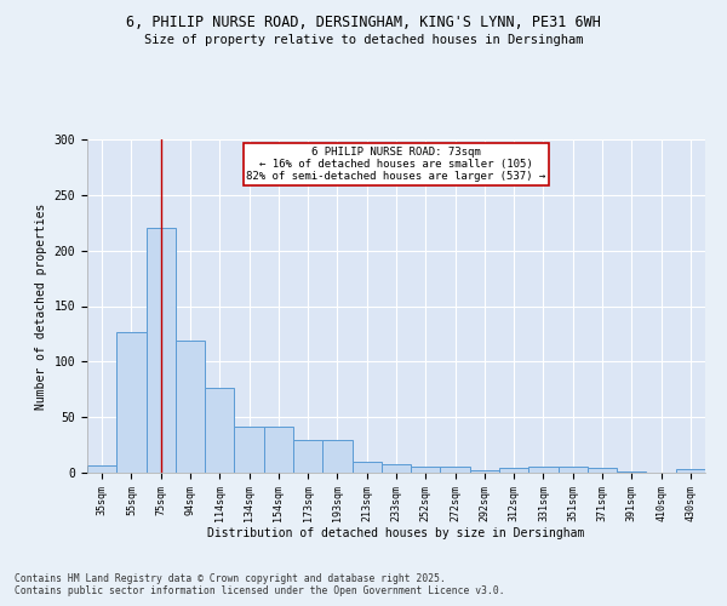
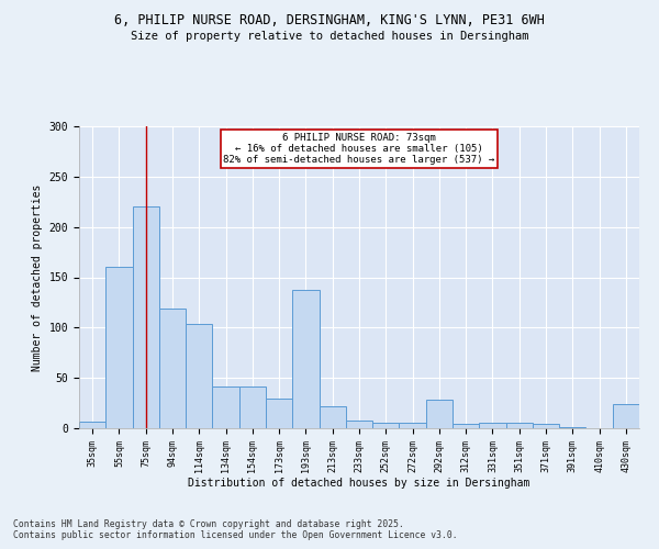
55sqm: 127 -> 160
114sqm: 76 -> 104
193sqm: 30 -> 138
213sqm: 10 -> 22
292sqm: 2 -> 28
430sqm: 3 -> 24
